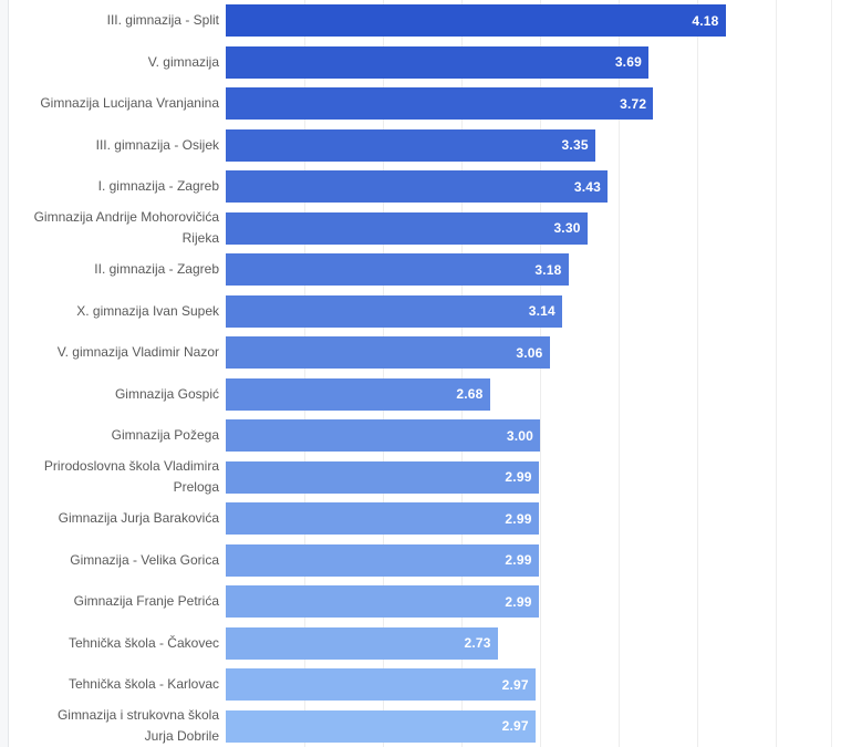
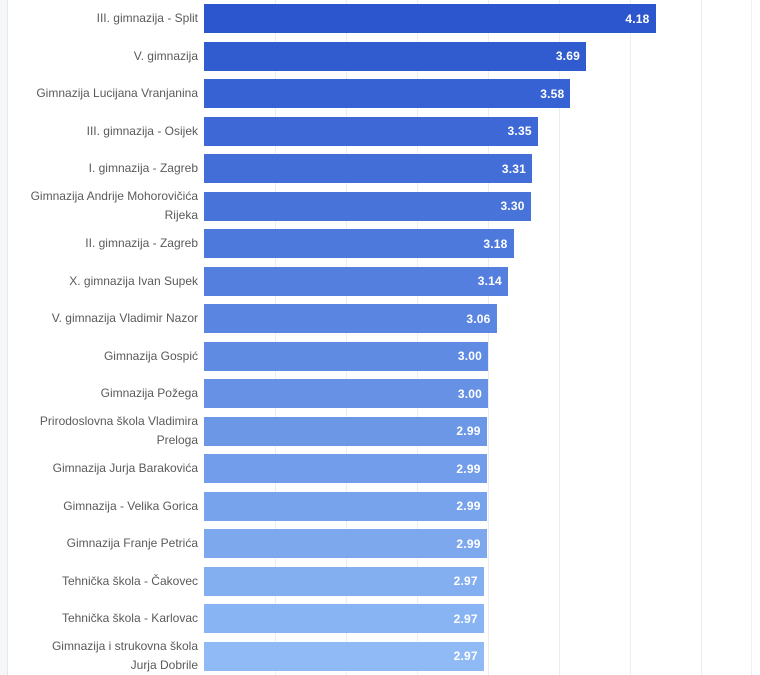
Gimnazija Lucijana Vranjanina: 3.72 -> 3.58
I. gimnazija - Zagreb: 3.43 -> 3.31
Gimnazija Gospić: 2.68 -> 3.00
Tehnička škola - Čakovec: 2.73 -> 2.97
